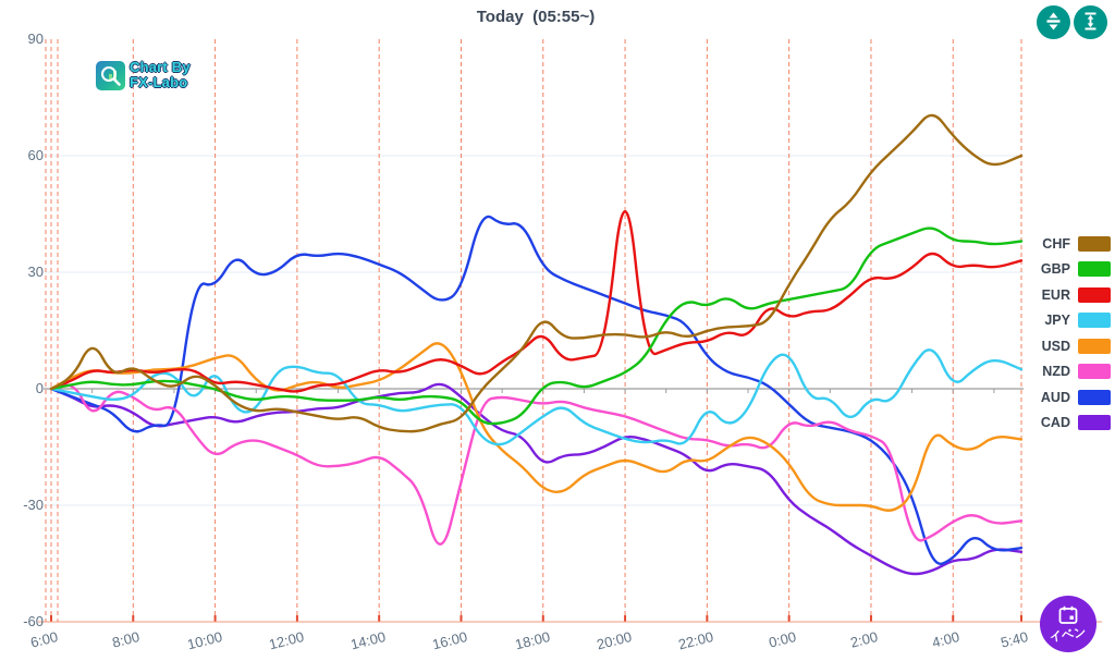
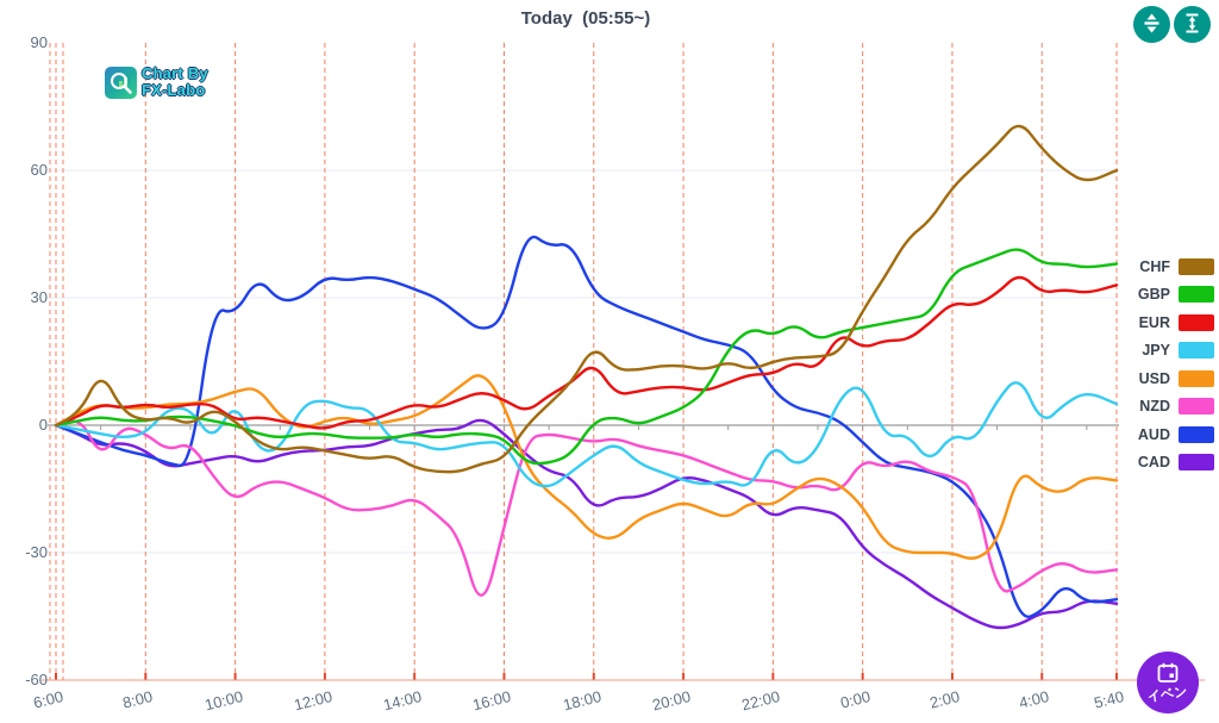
CHF/8:00: 6 -> 1
AUD/8:00: -12 -> -7
EUR/20:00: 58 -> 9
